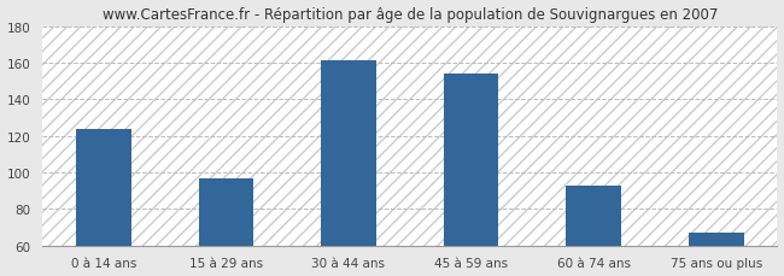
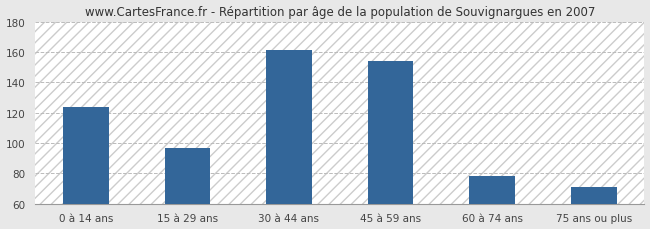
60 à 74 ans: 93 -> 78
75 ans ou plus: 67 -> 71
